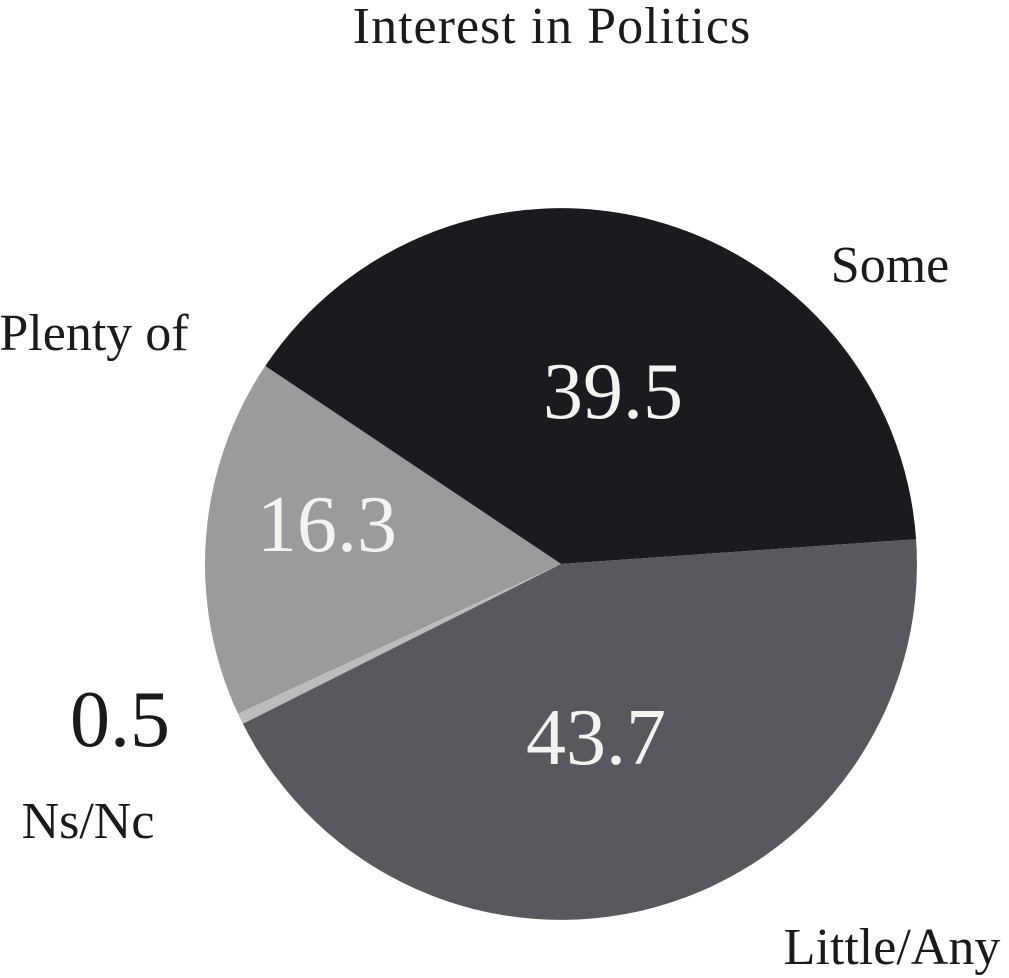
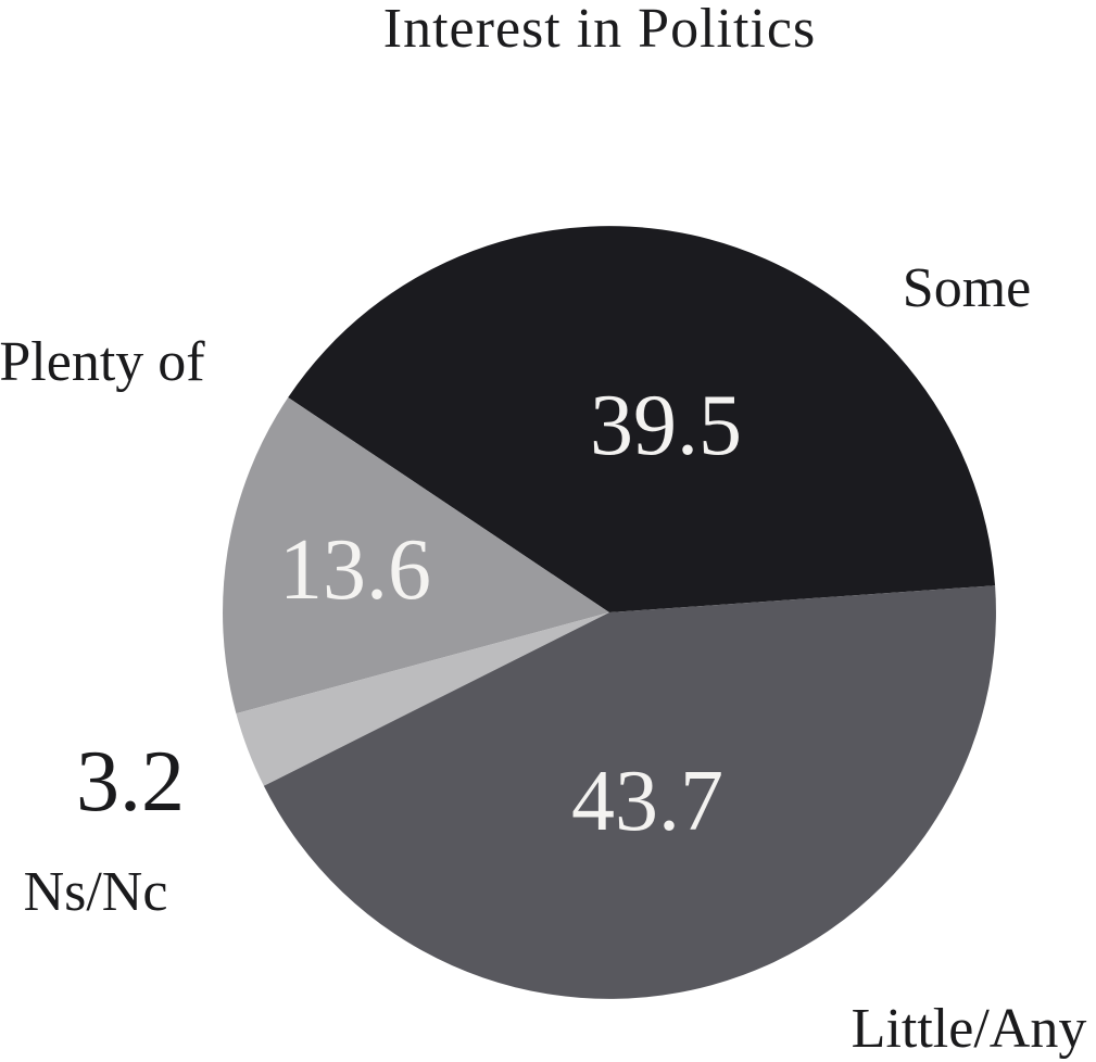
Plenty of: 16.3 -> 13.6
Ns/Nc: 0.5 -> 3.2
